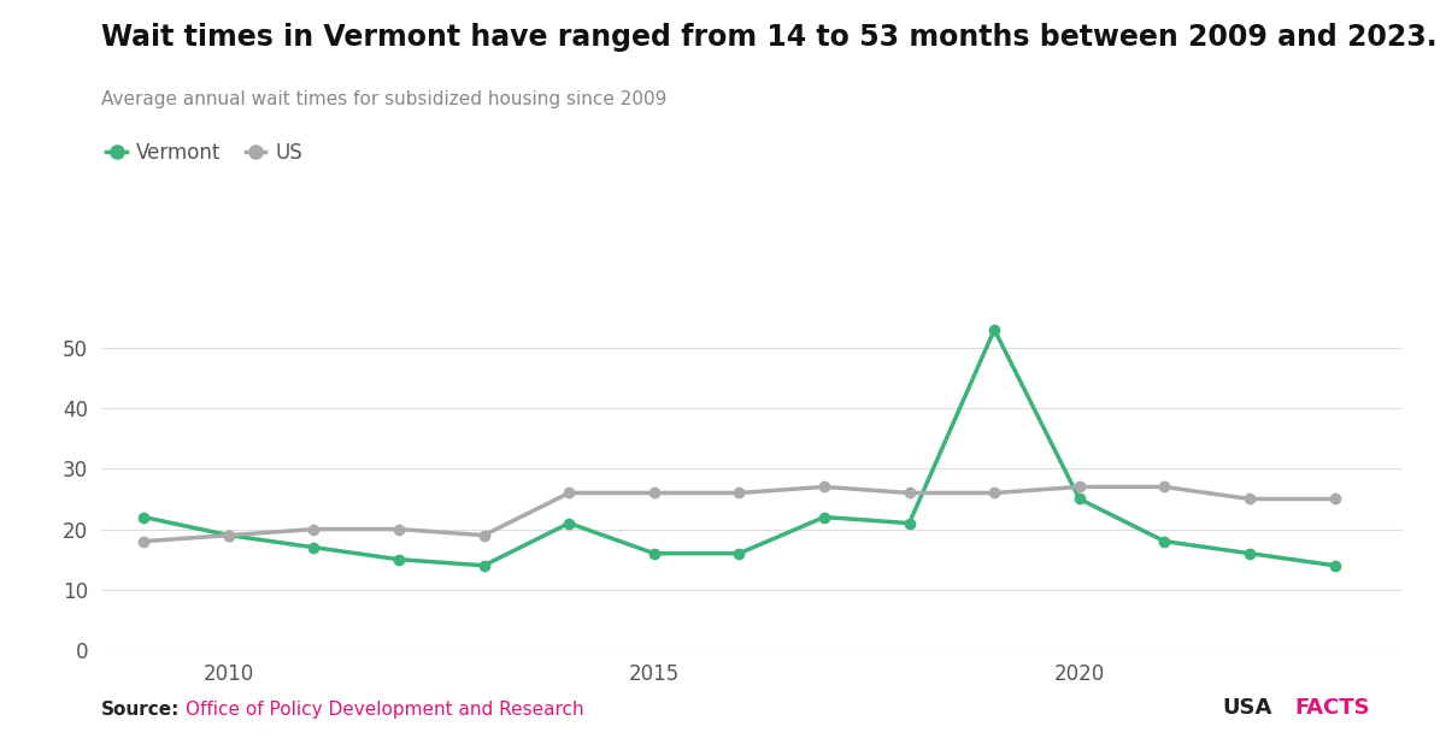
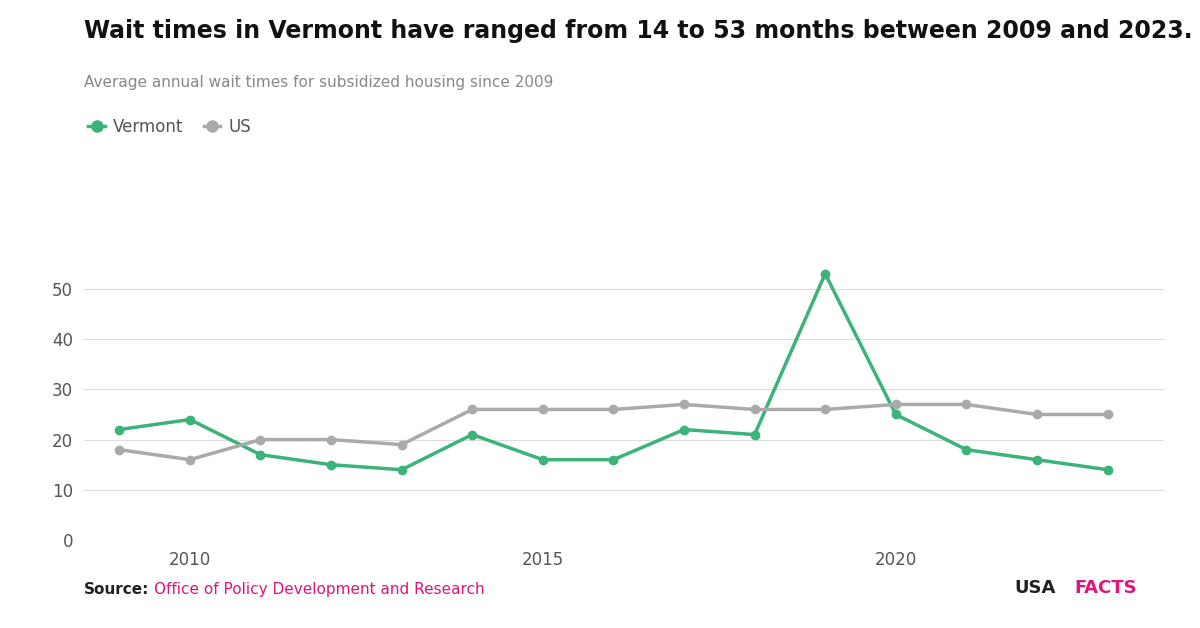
Vermont/2010: 19 -> 24
US/2010: 19 -> 16
